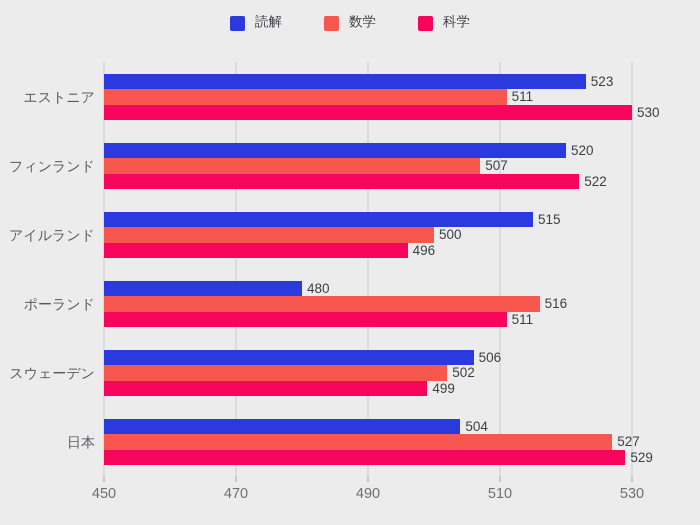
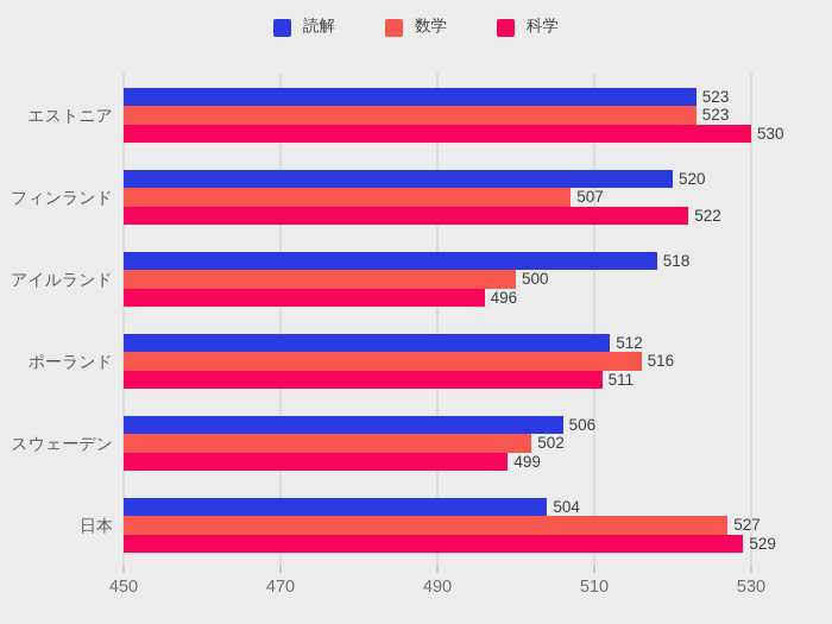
数学/エストニア: 511 -> 523
読解/アイルランド: 515 -> 518
読解/ポーランド: 480 -> 512
